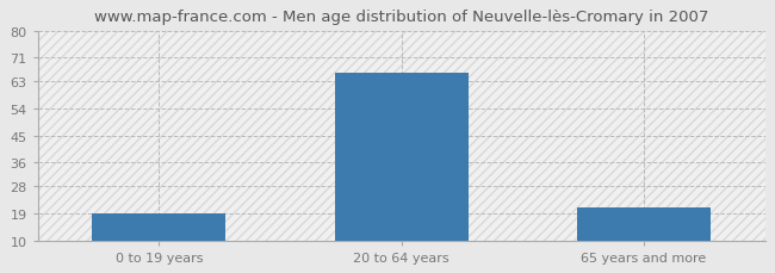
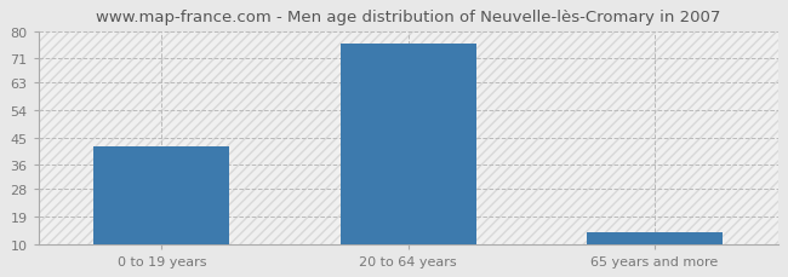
0 to 19 years: 19 -> 42
20 to 64 years: 66 -> 76
65 years and more: 21 -> 14
